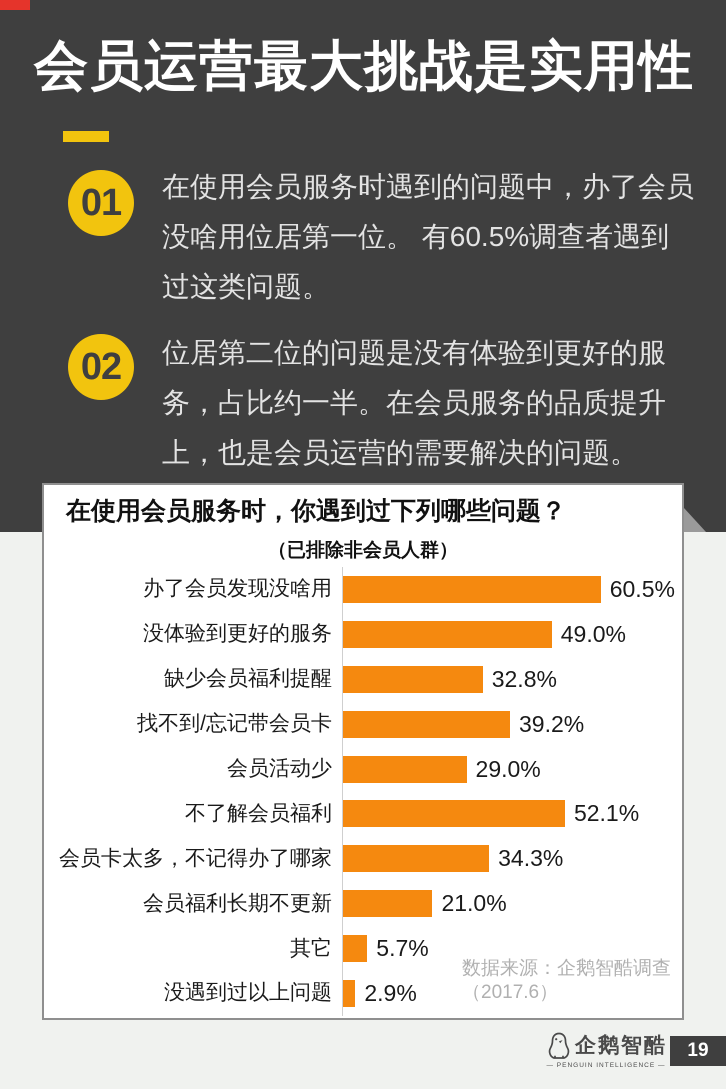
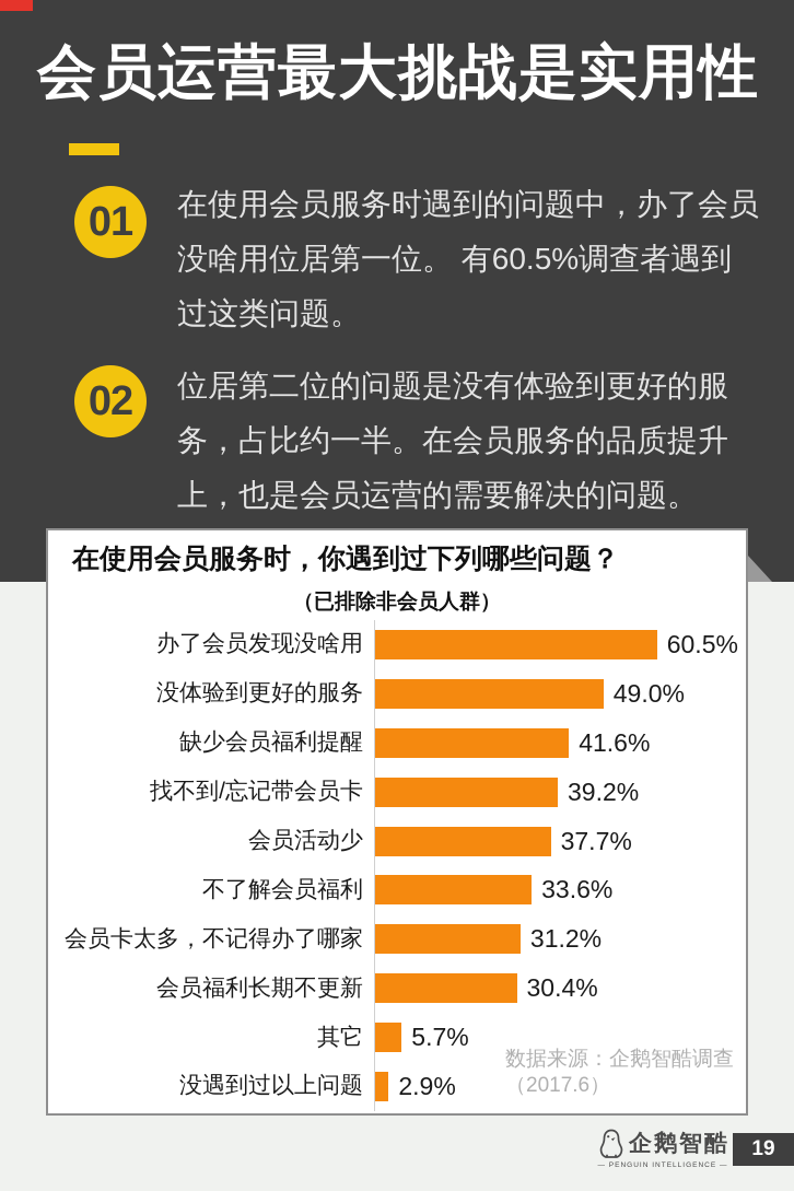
缺少会员福利提醒: 32.8% -> 41.6%
会员活动少: 29.0% -> 37.7%
不了解会员福利: 52.1% -> 33.6%
会员卡太多，不记得办了哪家: 34.3% -> 31.2%
会员福利长期不更新: 21.0% -> 30.4%
